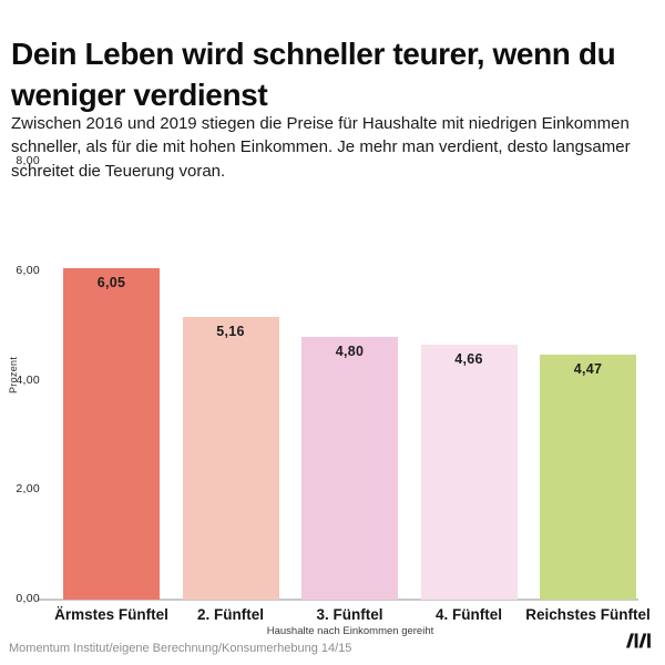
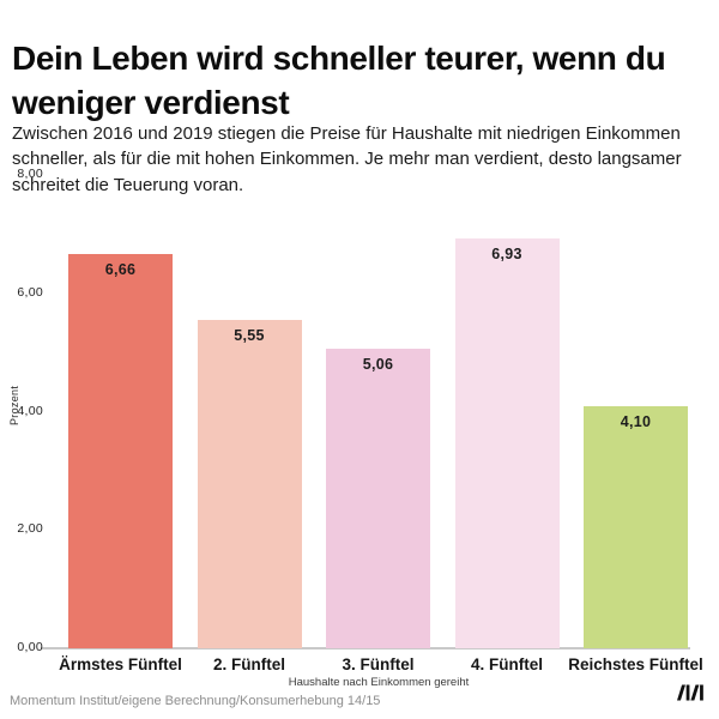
Ärmstes Fünftel: 6,05 -> 6,66
2. Fünftel: 5,16 -> 5,55
3. Fünftel: 4,80 -> 5,06
4. Fünftel: 4,66 -> 6,93
Reichstes Fünftel: 4,47 -> 4,10
